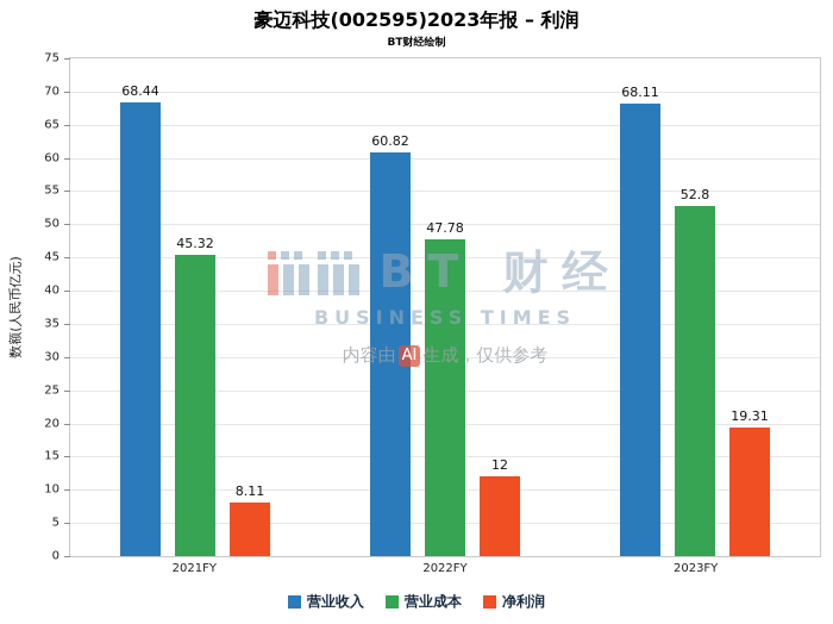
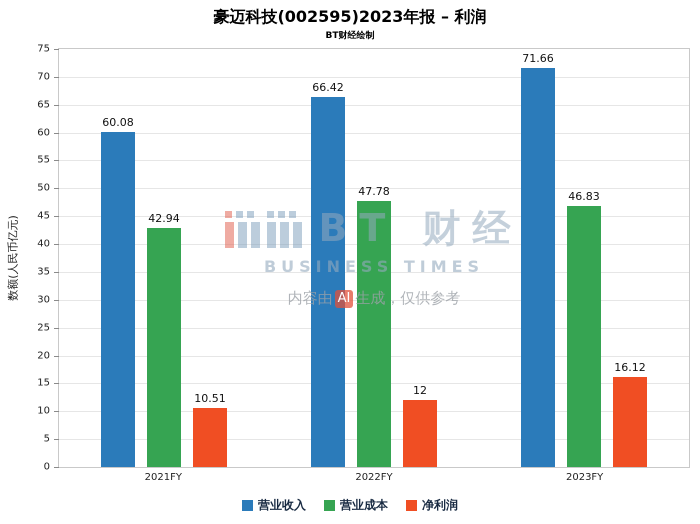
营业收入/2021FY: 68.44 -> 60.08
营业成本/2021FY: 45.32 -> 42.94
净利润/2021FY: 8.11 -> 10.51
营业收入/2022FY: 60.82 -> 66.42
营业收入/2023FY: 68.11 -> 71.66
营业成本/2023FY: 52.8 -> 46.83
净利润/2023FY: 19.31 -> 16.12
